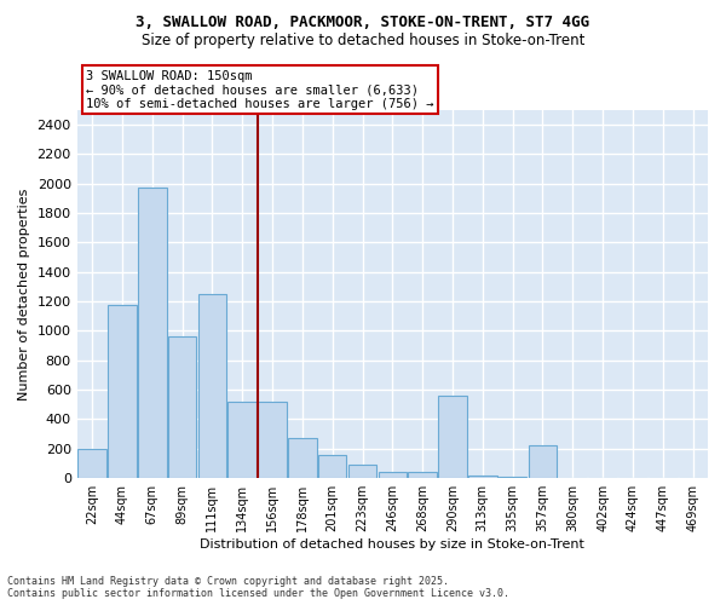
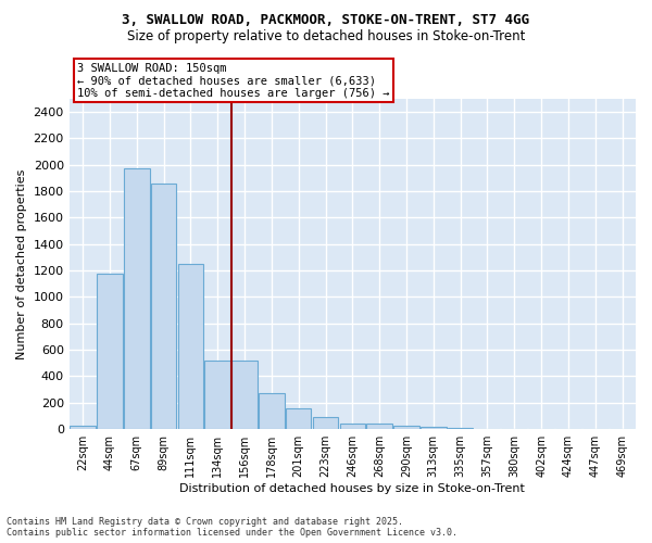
22sqm: 200 -> 20
89sqm: 960 -> 1860
290sqm: 560 -> 30
357sqm: 220 -> 0
